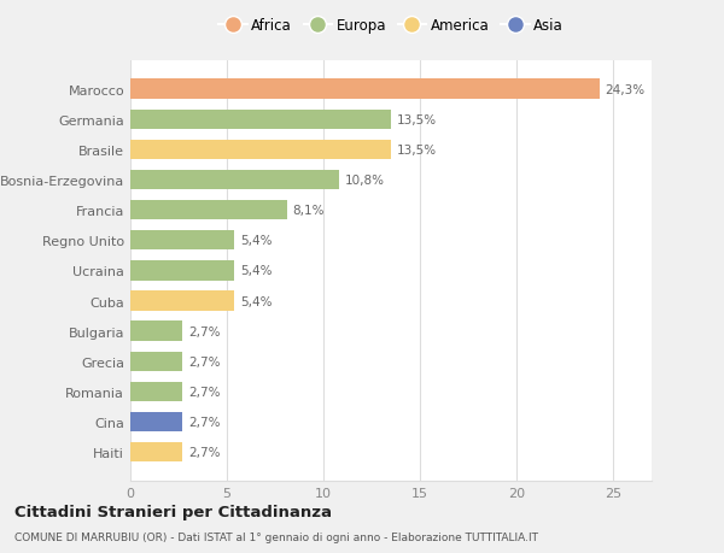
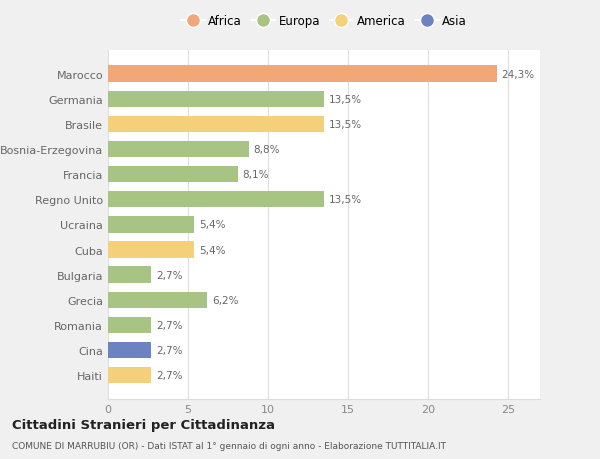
Bosnia-Erzegovina: 10,8% -> 8,8%
Regno Unito: 5,4% -> 13,5%
Grecia: 2,7% -> 6,2%
